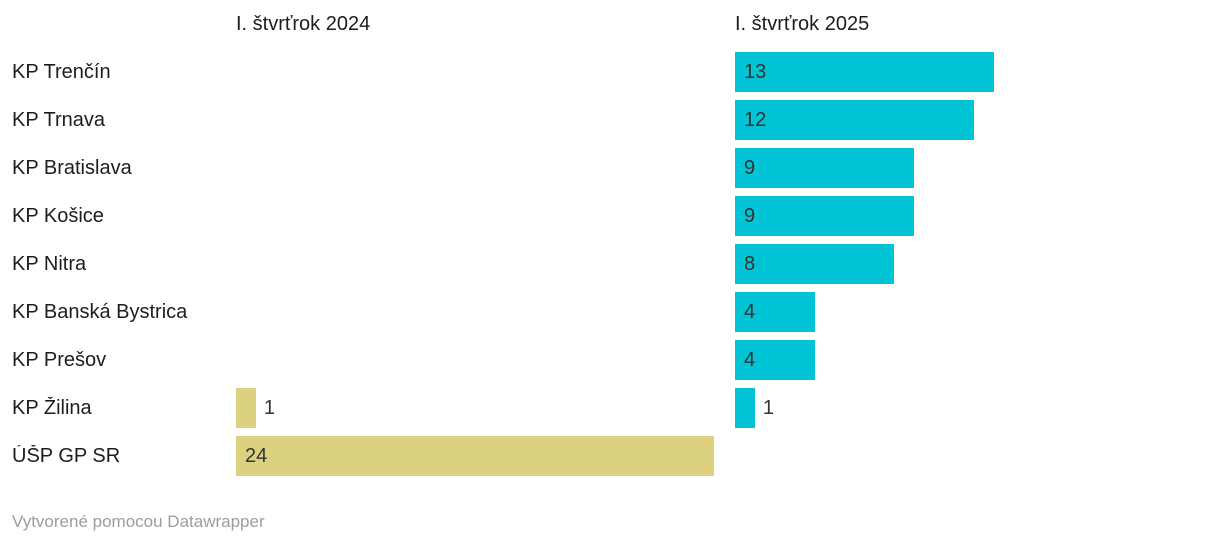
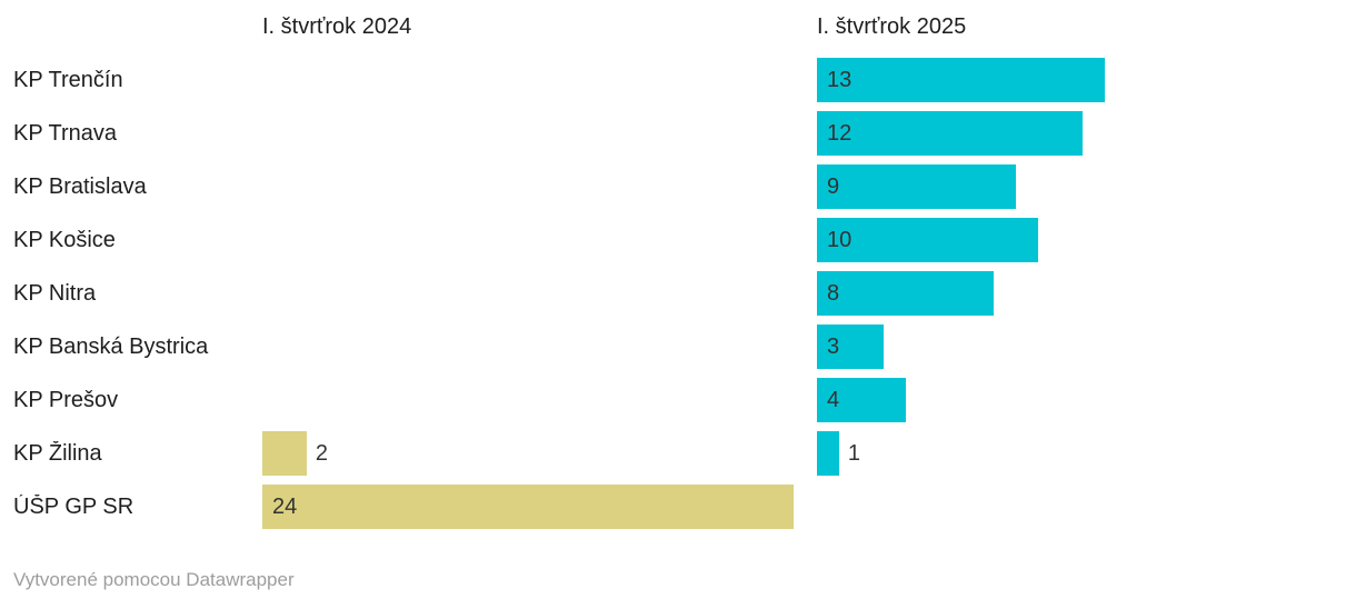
I. štvrťrok 2025/KP Košice: 9 -> 10
I. štvrťrok 2025/KP Banská Bystrica: 4 -> 3
I. štvrťrok 2024/KP Žilina: 1 -> 2
